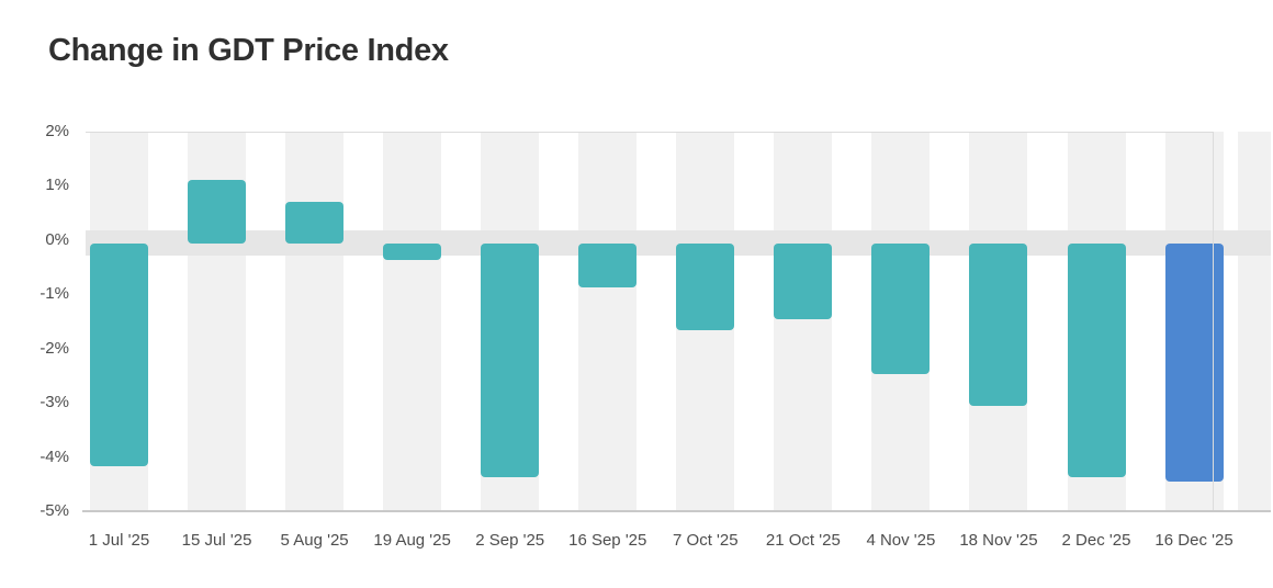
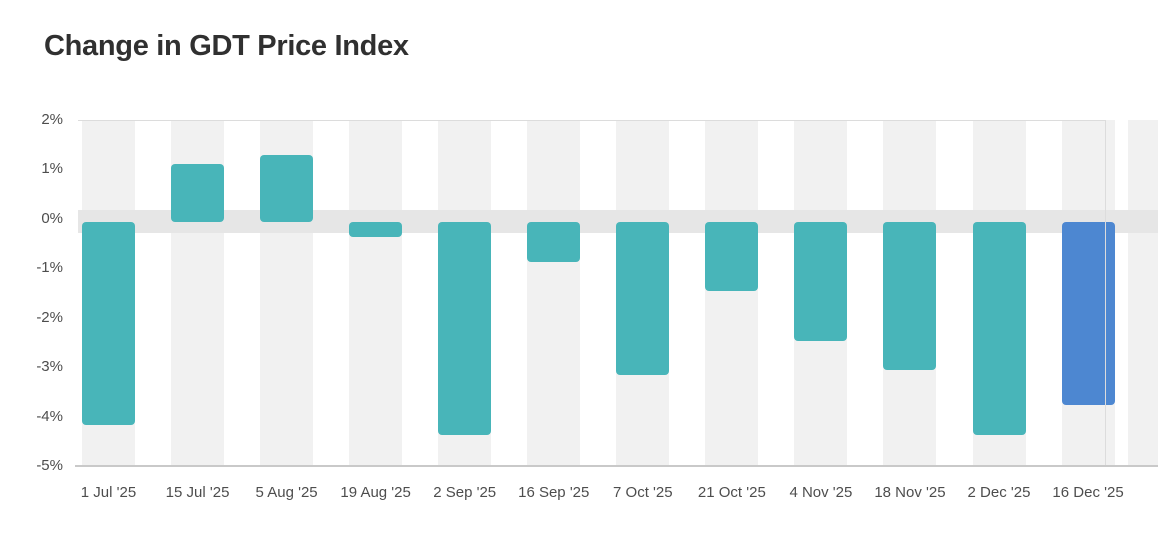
5 Aug '25: 0.7% -> 1.3%
7 Oct '25: -1.6% -> -3.1%
16 Dec '25: -4.4% -> -3.7%
